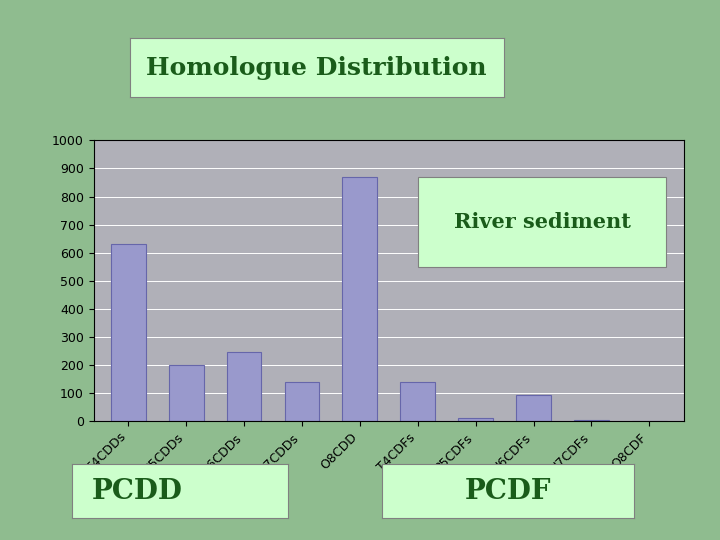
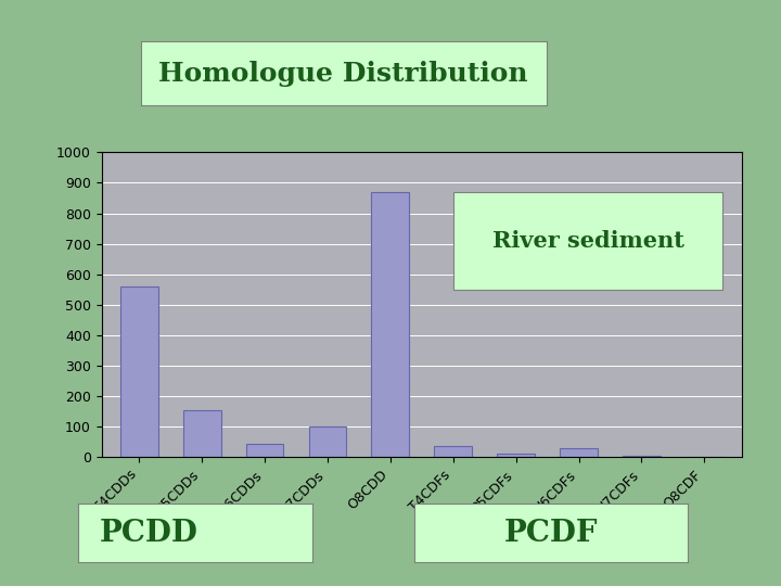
T4CDDs: 630 -> 560
P5CDDs: 200 -> 155
H6CDDs: 245 -> 45
H7CDDs: 140 -> 100
T4CDFs: 140 -> 38
H6CDFs: 95 -> 30
